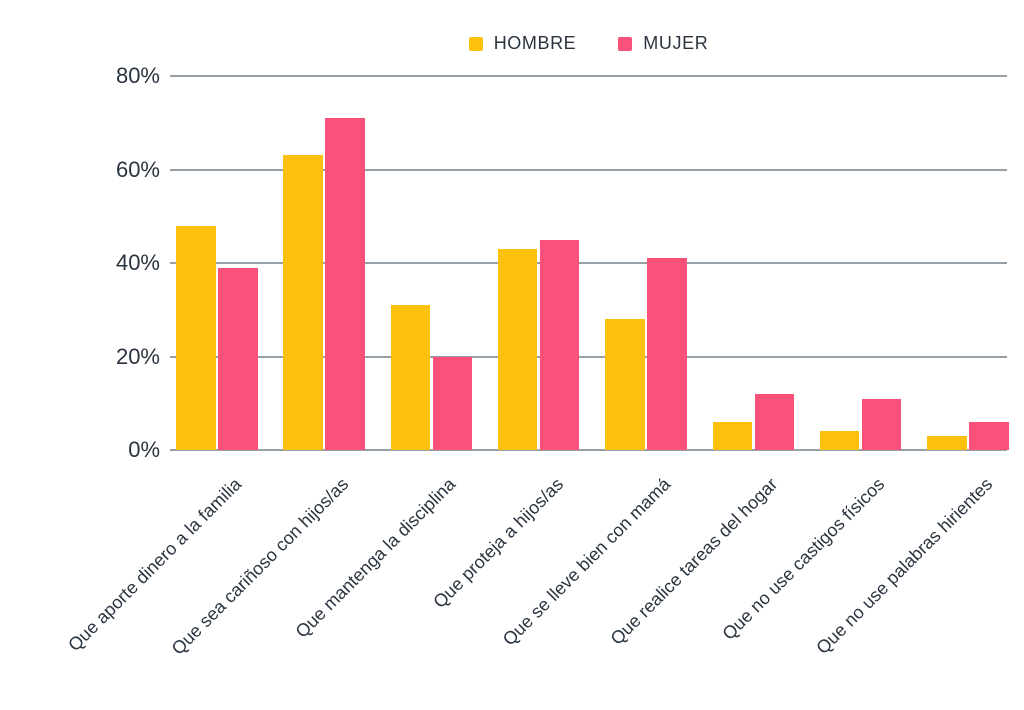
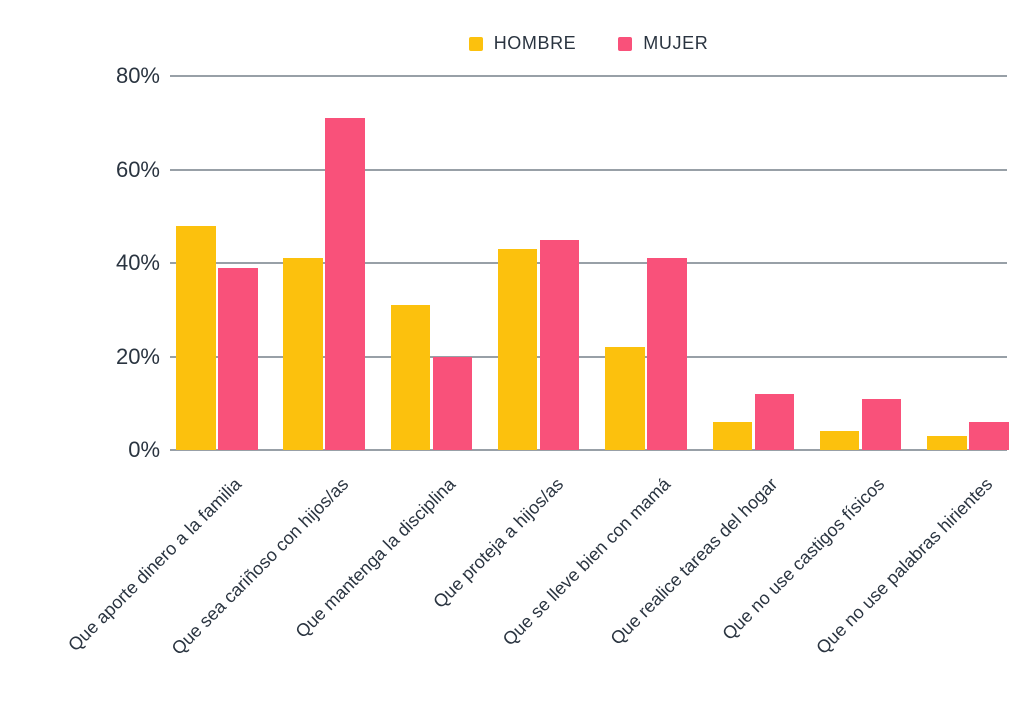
HOMBRE/Que sea cariñoso con hijos/as: 63% -> 41%
HOMBRE/Que se lleve bien con mamá: 28% -> 22%
